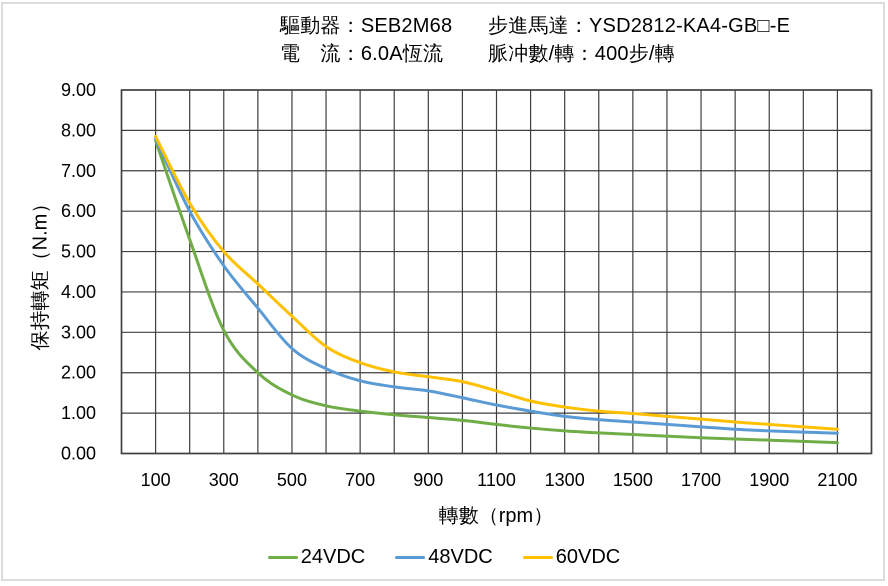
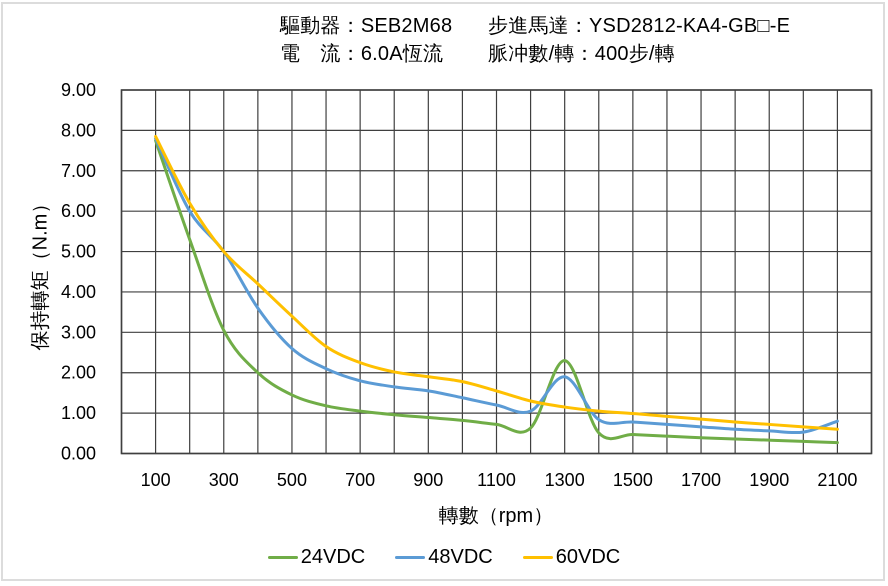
48VDC/300: 4.7 -> 5.0
24VDC/1300: 0.6 -> 2.3
48VDC/1300: 0.9 -> 1.9
48VDC/2100: 0.5 -> 0.8
